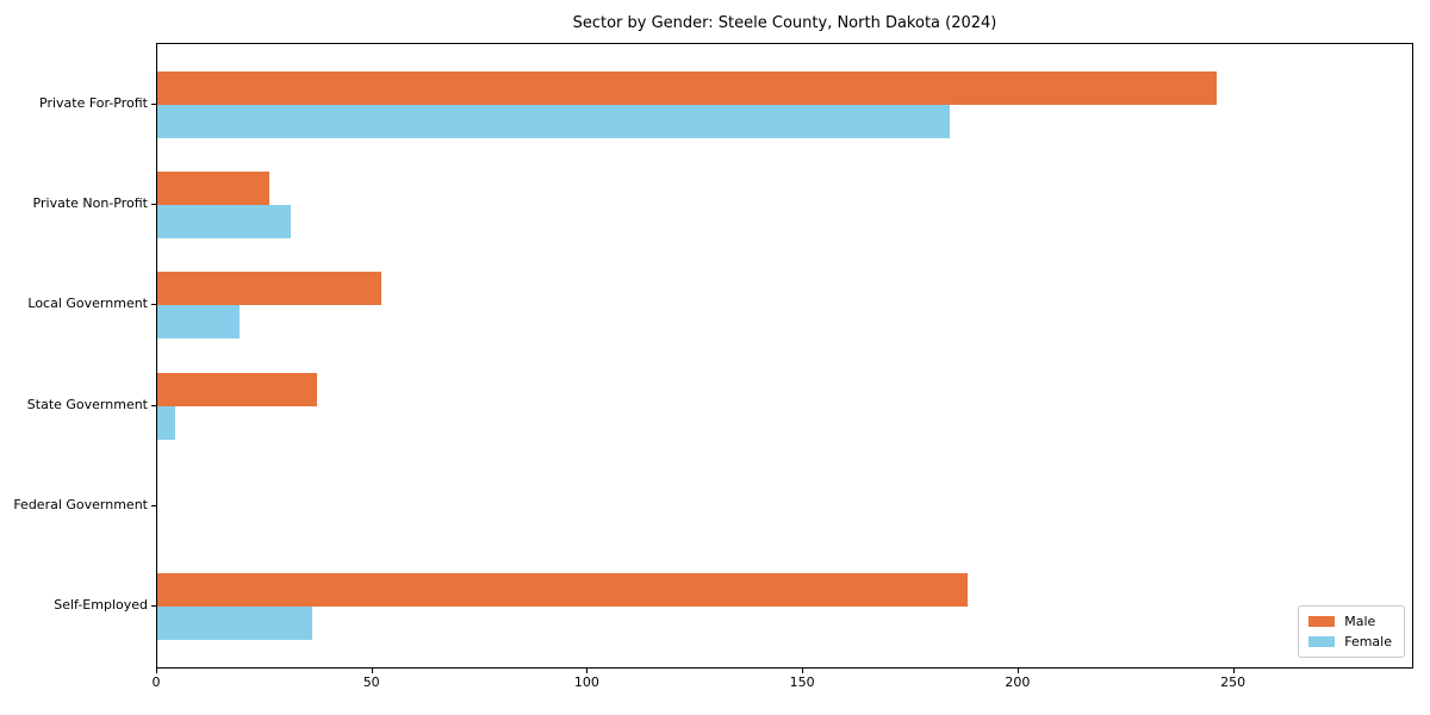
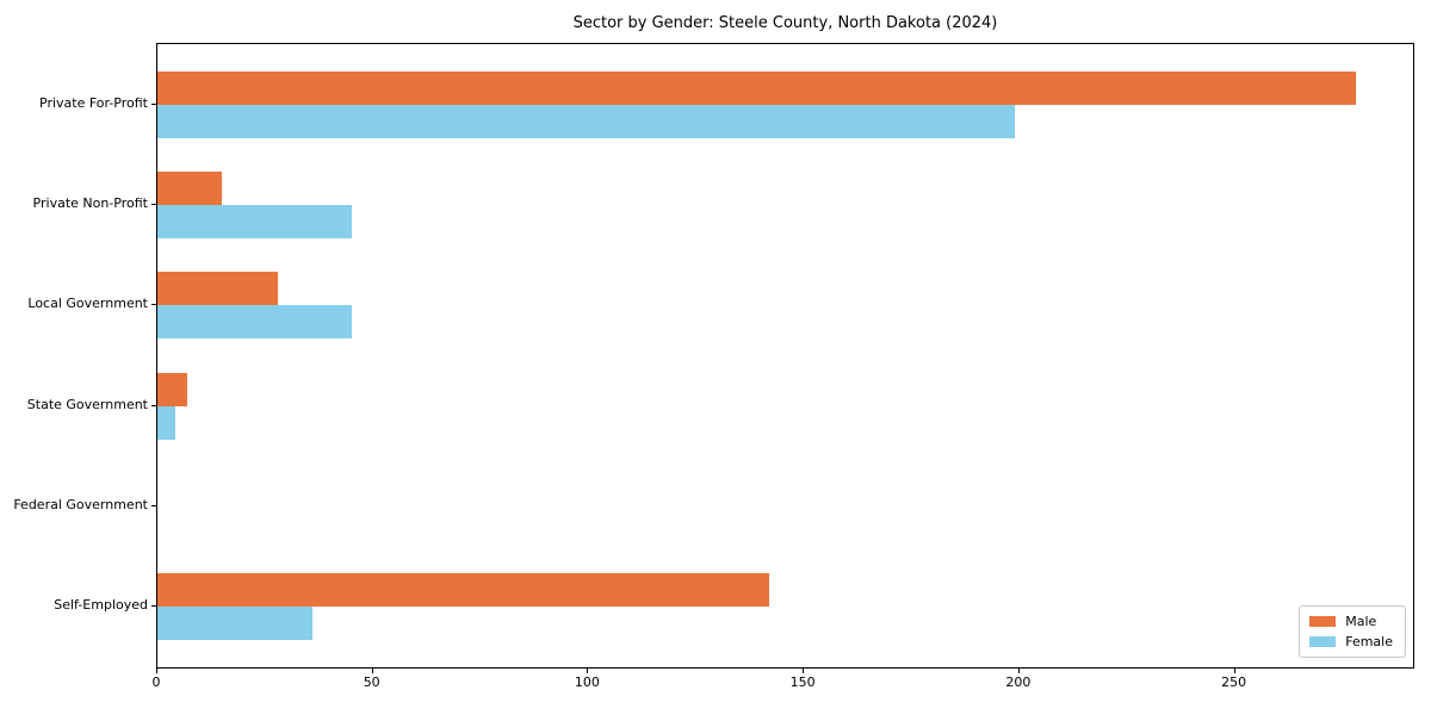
Male/Private For-Profit: 246 -> 278
Female/Private For-Profit: 184 -> 199
Male/Private Non-Profit: 26 -> 15
Female/Private Non-Profit: 31 -> 45
Male/Local Government: 52 -> 28
Female/Local Government: 19 -> 45
Male/State Government: 37 -> 7
Male/Self-Employed: 188 -> 142
